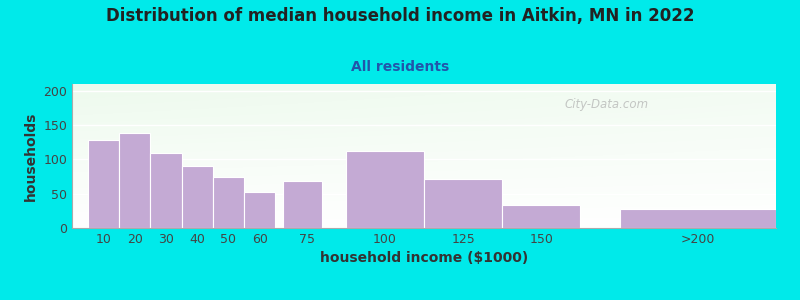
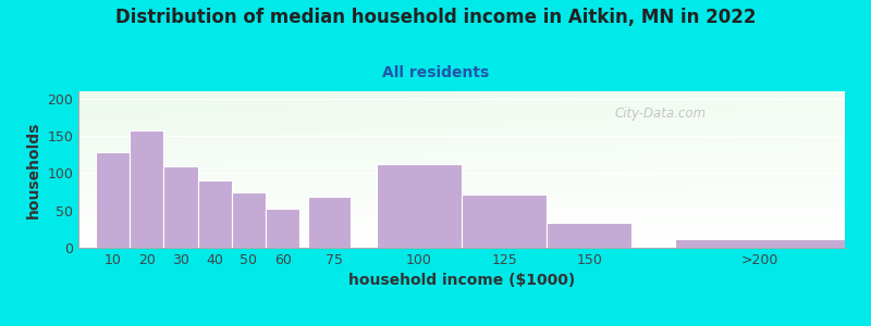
20: 138 -> 158
>200: 28 -> 12
